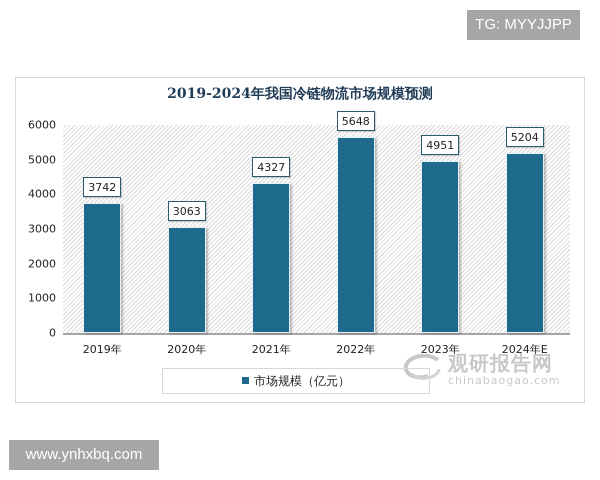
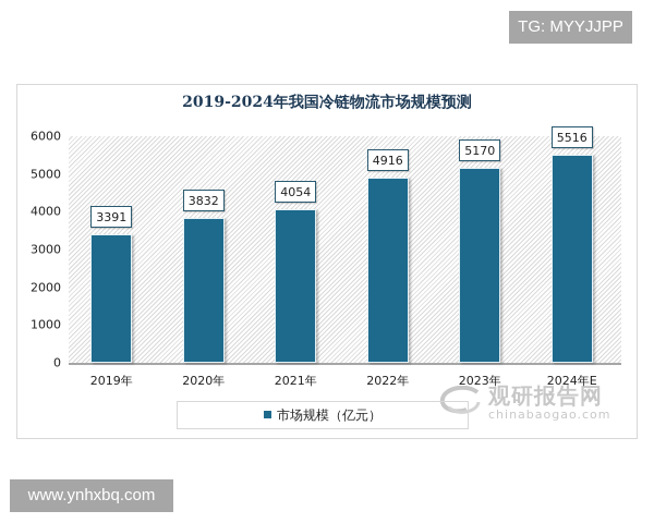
2019年: 3742 -> 3391
2020年: 3063 -> 3832
2021年: 4327 -> 4054
2022年: 5648 -> 4916
2023年: 4951 -> 5170
2024年E: 5204 -> 5516
